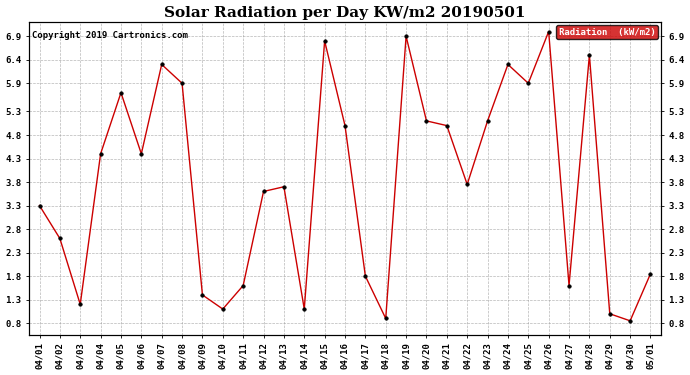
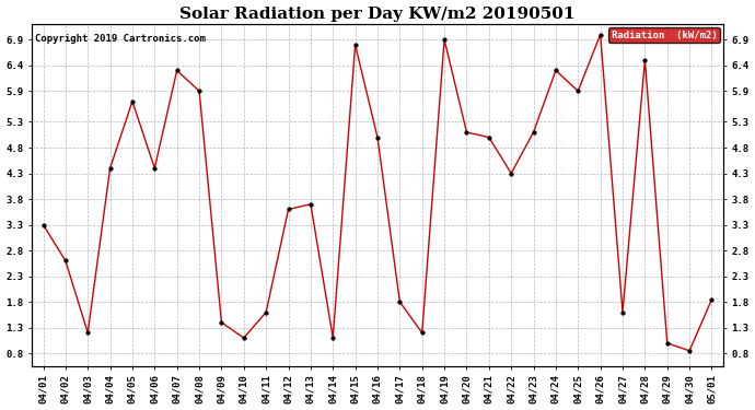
04/18: 0.90 -> 1.20
04/22: 3.75 -> 4.30
